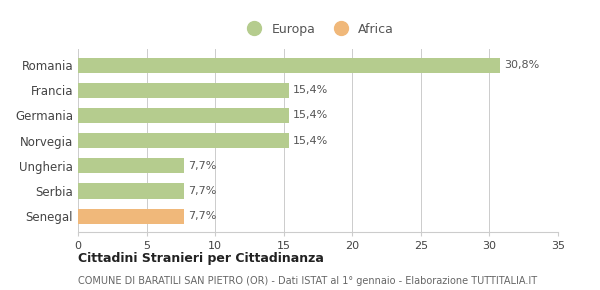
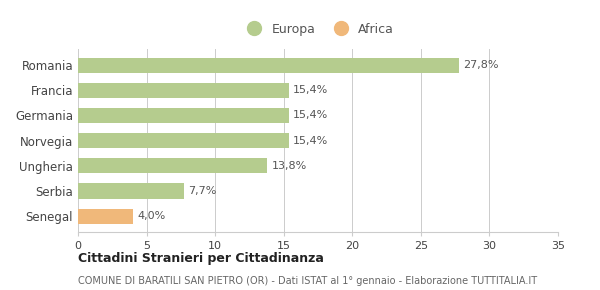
Romania: 30,8% -> 27,8%
Ungheria: 7,7% -> 13,8%
Senegal: 7,7% -> 4,0%
